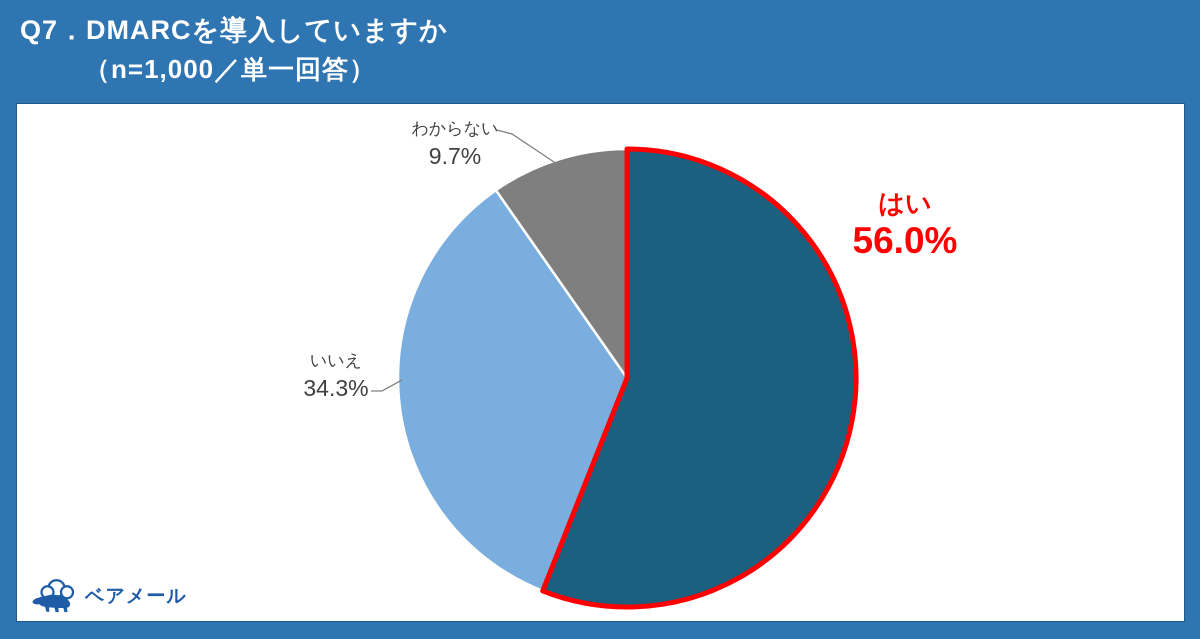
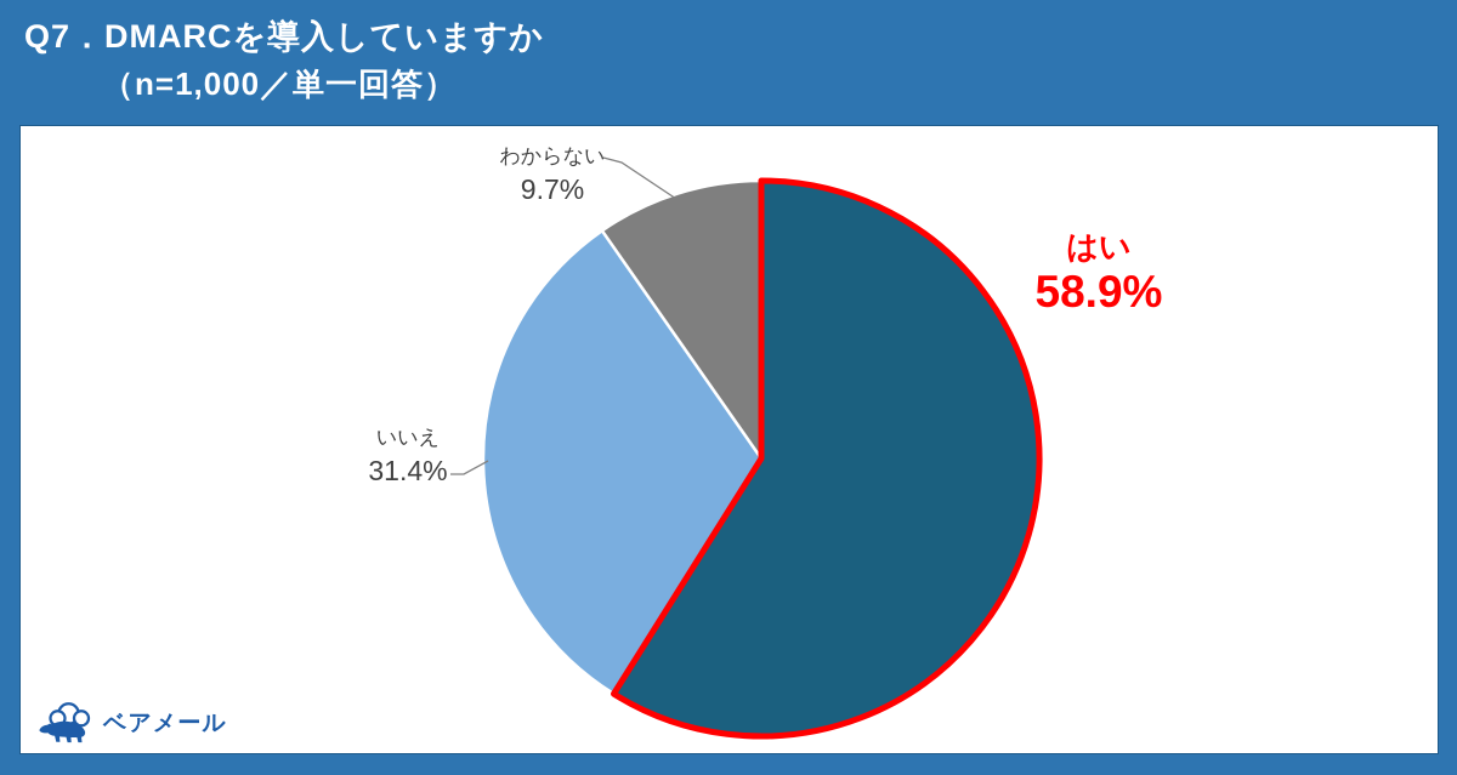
はい: 56.0% -> 58.9%
いいえ: 34.3% -> 31.4%
